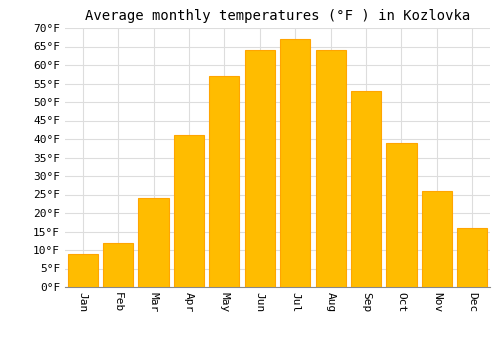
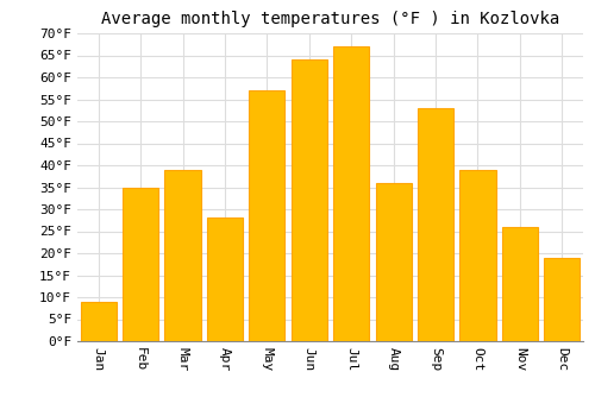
Feb: 12°F -> 35°F
Mar: 24°F -> 39°F
Apr: 41°F -> 28°F
Aug: 64°F -> 36°F
Dec: 16°F -> 19°F
